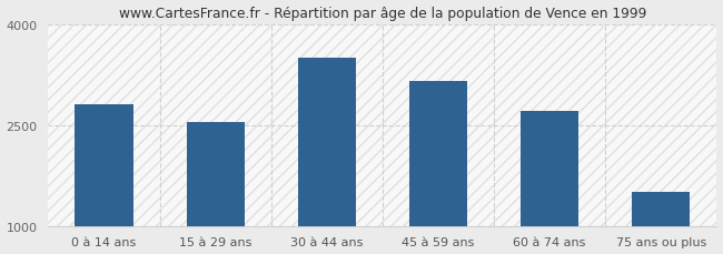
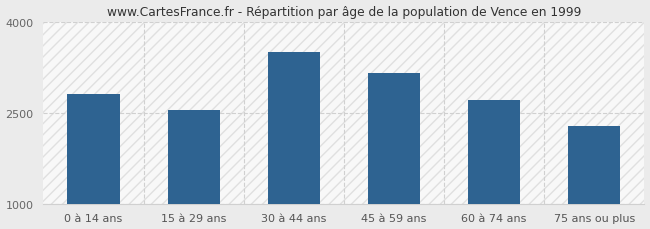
75 ans ou plus: 1500 -> 2280
